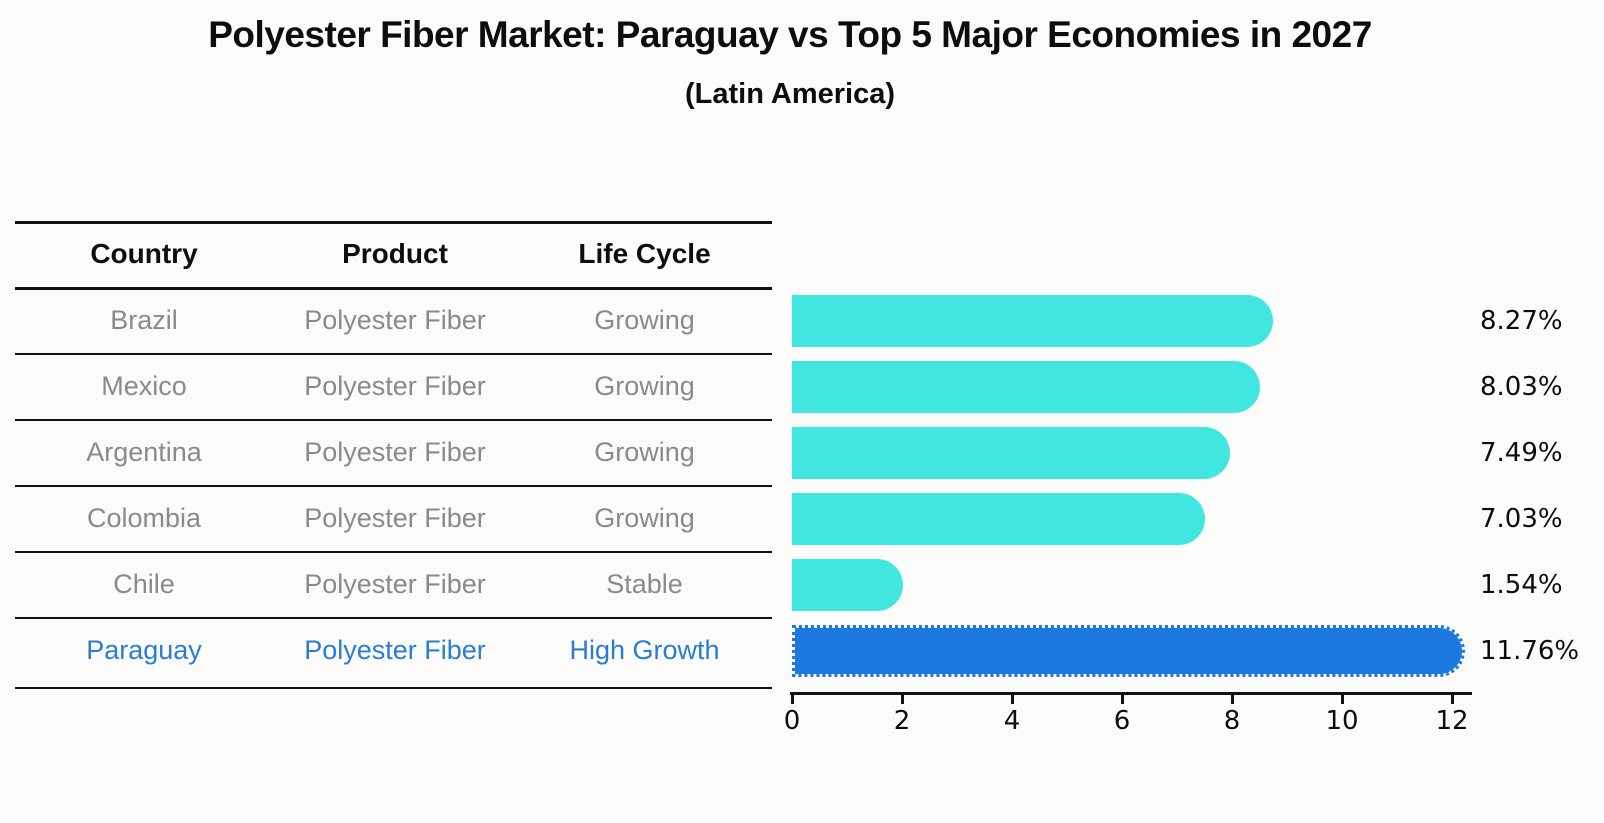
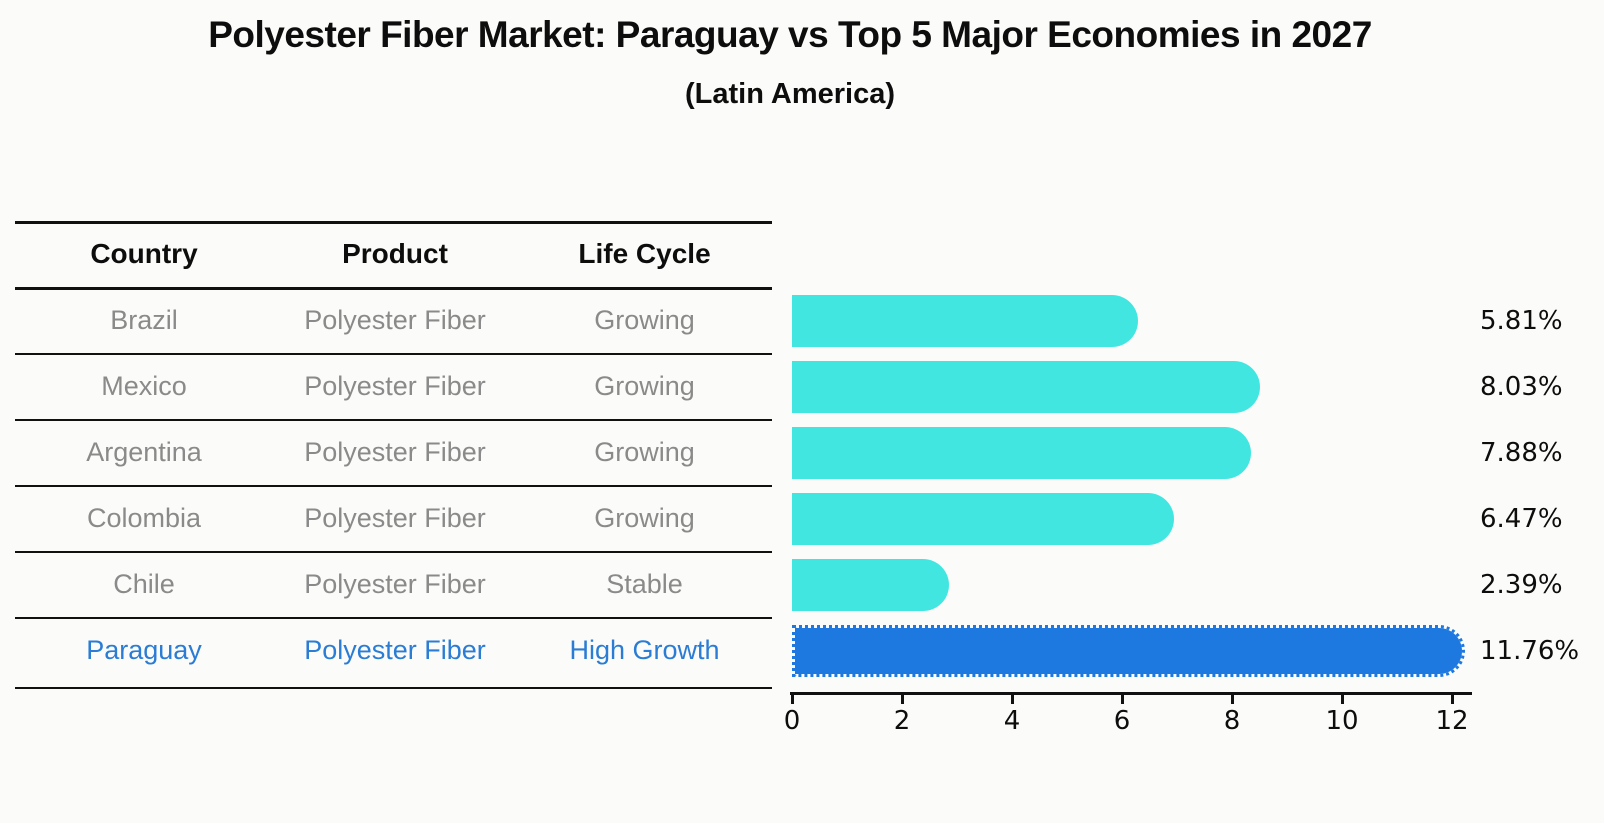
Brazil: 8.27% -> 5.81%
Argentina: 7.49% -> 7.88%
Colombia: 7.03% -> 6.47%
Chile: 1.54% -> 2.39%
